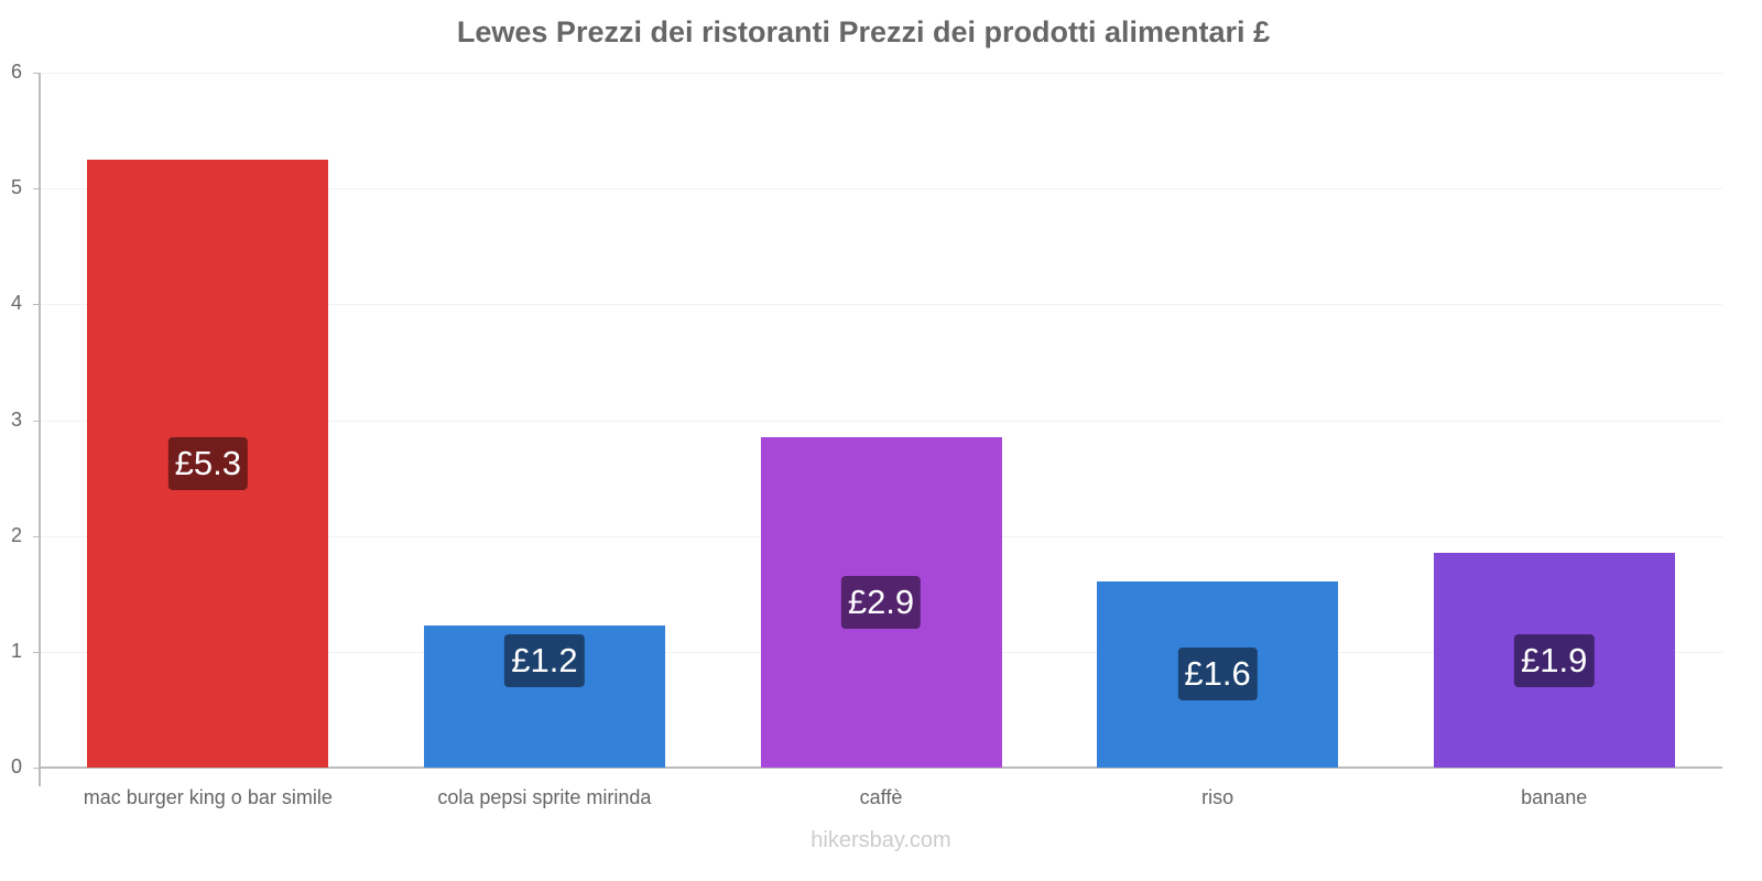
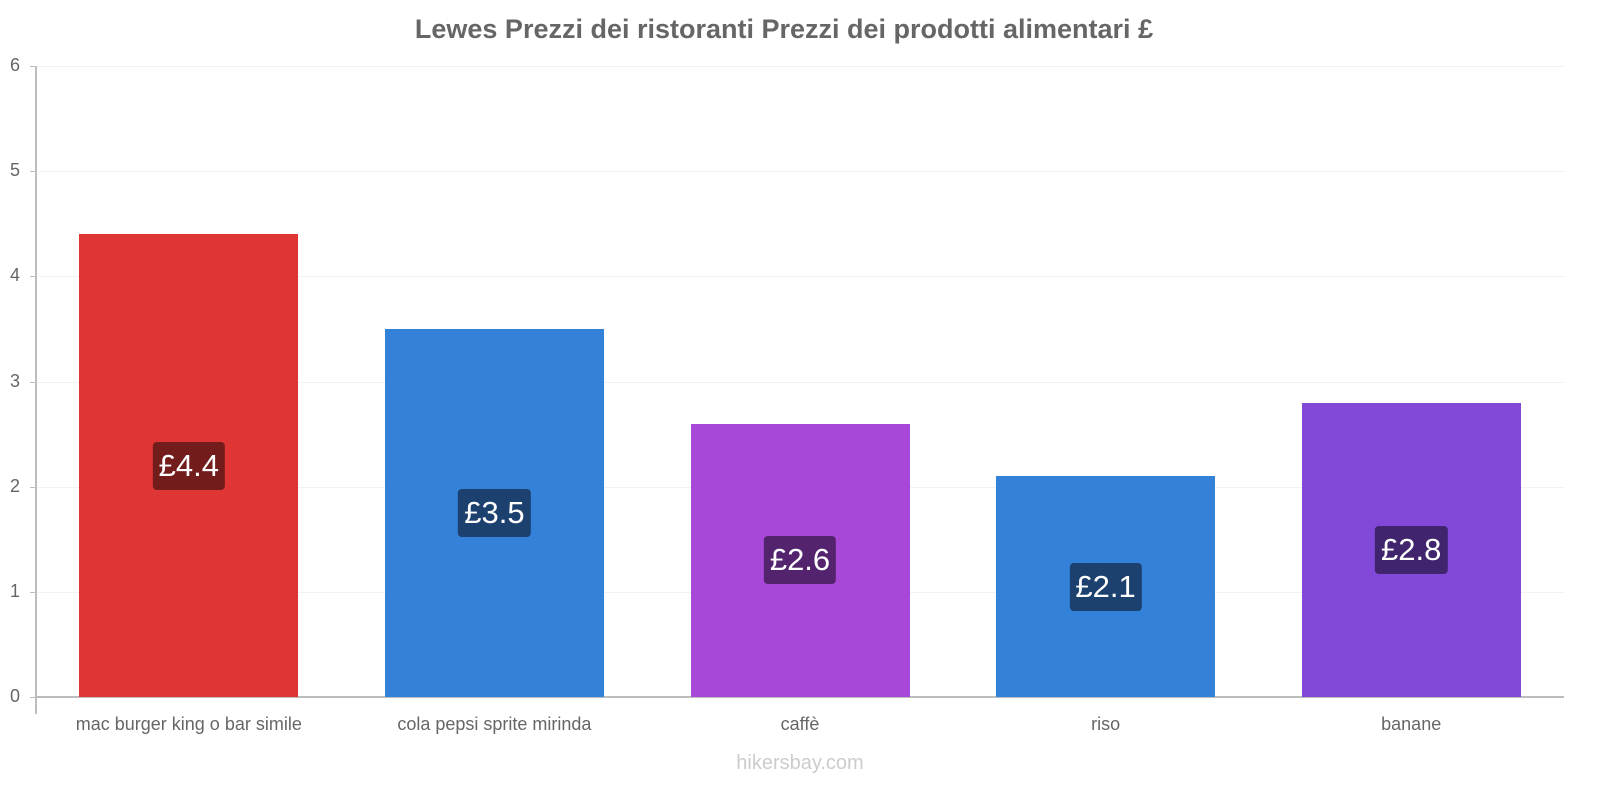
mac burger king o bar simile: £5.3 -> £4.4
cola pepsi sprite mirinda: £1.2 -> £3.5
caffè: £2.9 -> £2.6
riso: £1.6 -> £2.1
banane: £1.9 -> £2.8
